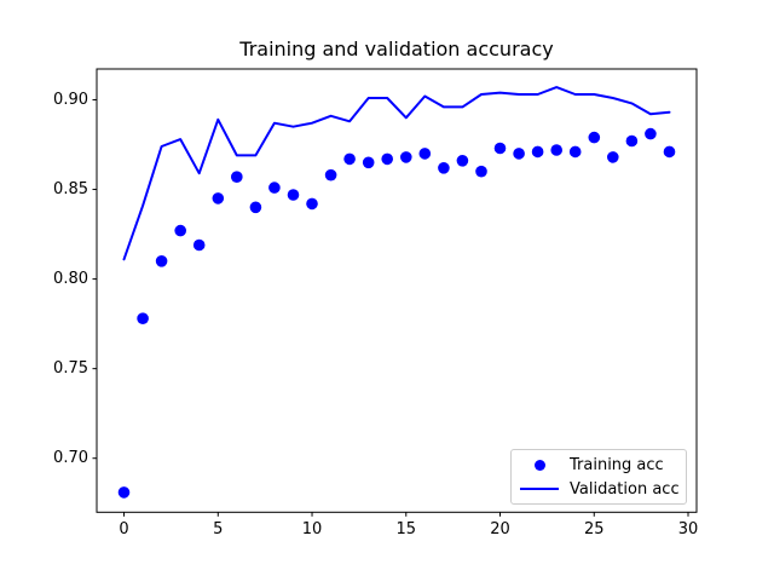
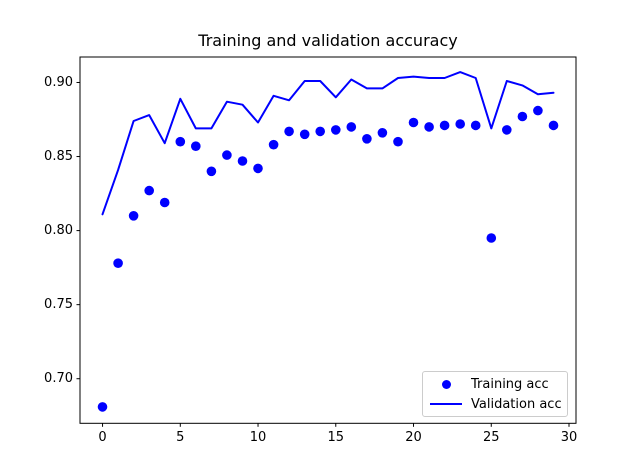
Training acc/5: 0.845 -> 0.860
Validation acc/10: 0.887 -> 0.873
Training acc/25: 0.879 -> 0.795
Validation acc/25: 0.903 -> 0.869
